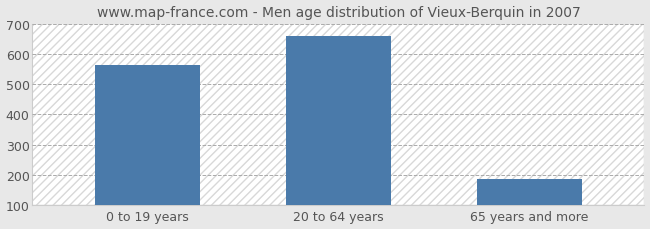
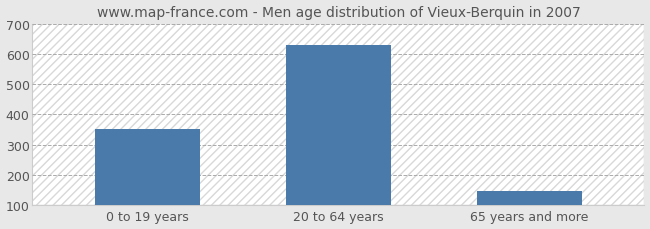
0 to 19 years: 565 -> 350
20 to 64 years: 660 -> 630
65 years and more: 185 -> 145
